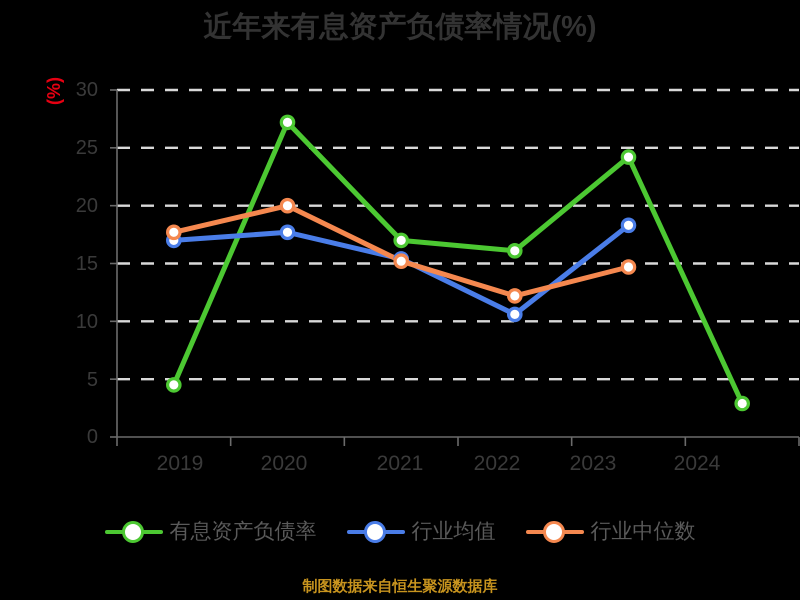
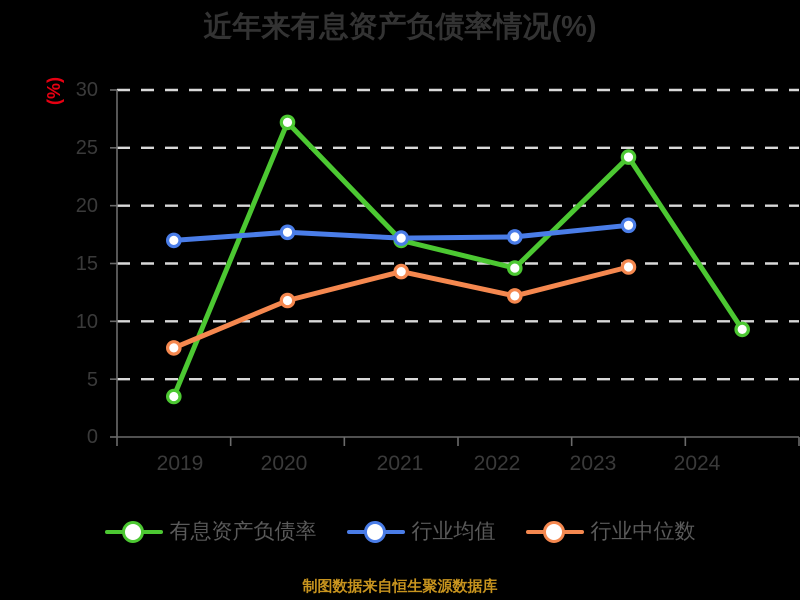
有息资产负债率/2019: 4.5 -> 3.5
行业中位数/2019: 17.7 -> 7.7
行业中位数/2020: 20.0 -> 11.8
行业均值/2021: 15.4 -> 17.2
行业中位数/2021: 15.2 -> 14.3
有息资产负债率/2022: 16.1 -> 14.6
行业均值/2022: 10.6 -> 17.3
有息资产负债率/2024: 2.9 -> 9.3
